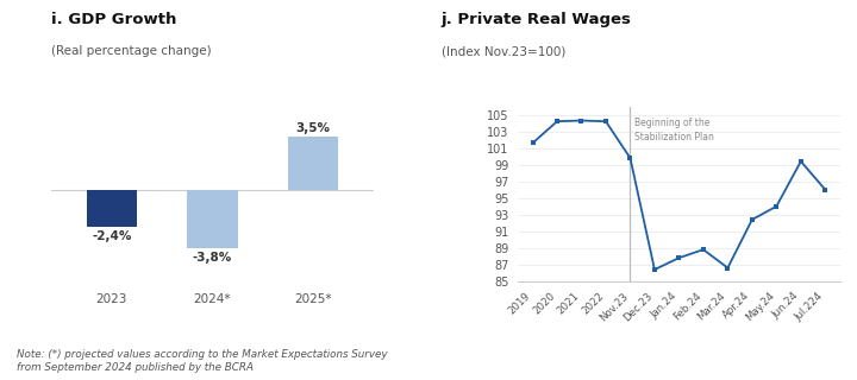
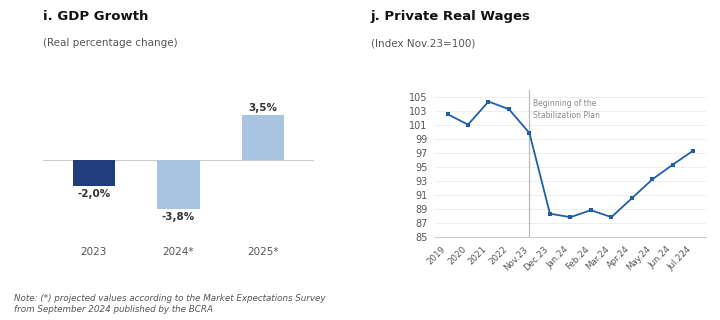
2023: -2,4% -> -2,0%
2019: 101.6 -> 102.5
2020: 104.2 -> 101.0
2022: 104.2 -> 103.2
Dec.23: 86.4 -> 88.3
Mar.24: 86.6 -> 87.8
Apr.24: 92.4 -> 90.5
May.24: 94.0 -> 93.2
Jun.24: 99.4 -> 95.3
Jul.224: 96.0 -> 97.3
